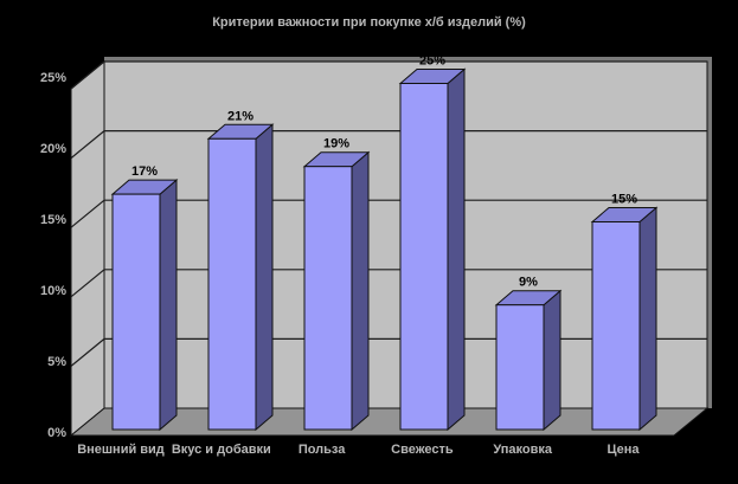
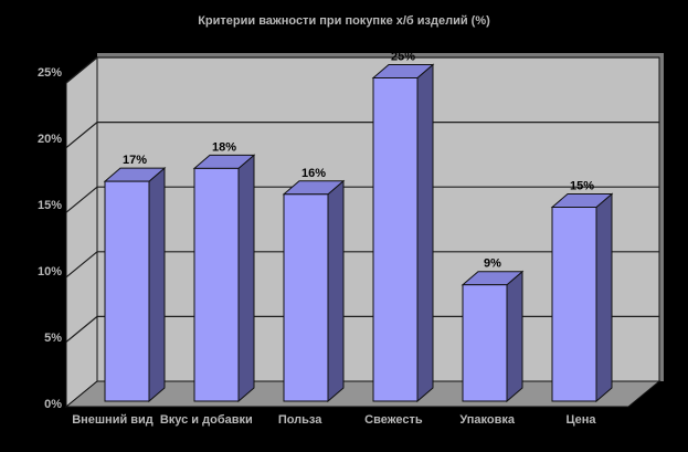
Вкус и добавки: 21% -> 18%
Польза: 19% -> 16%
